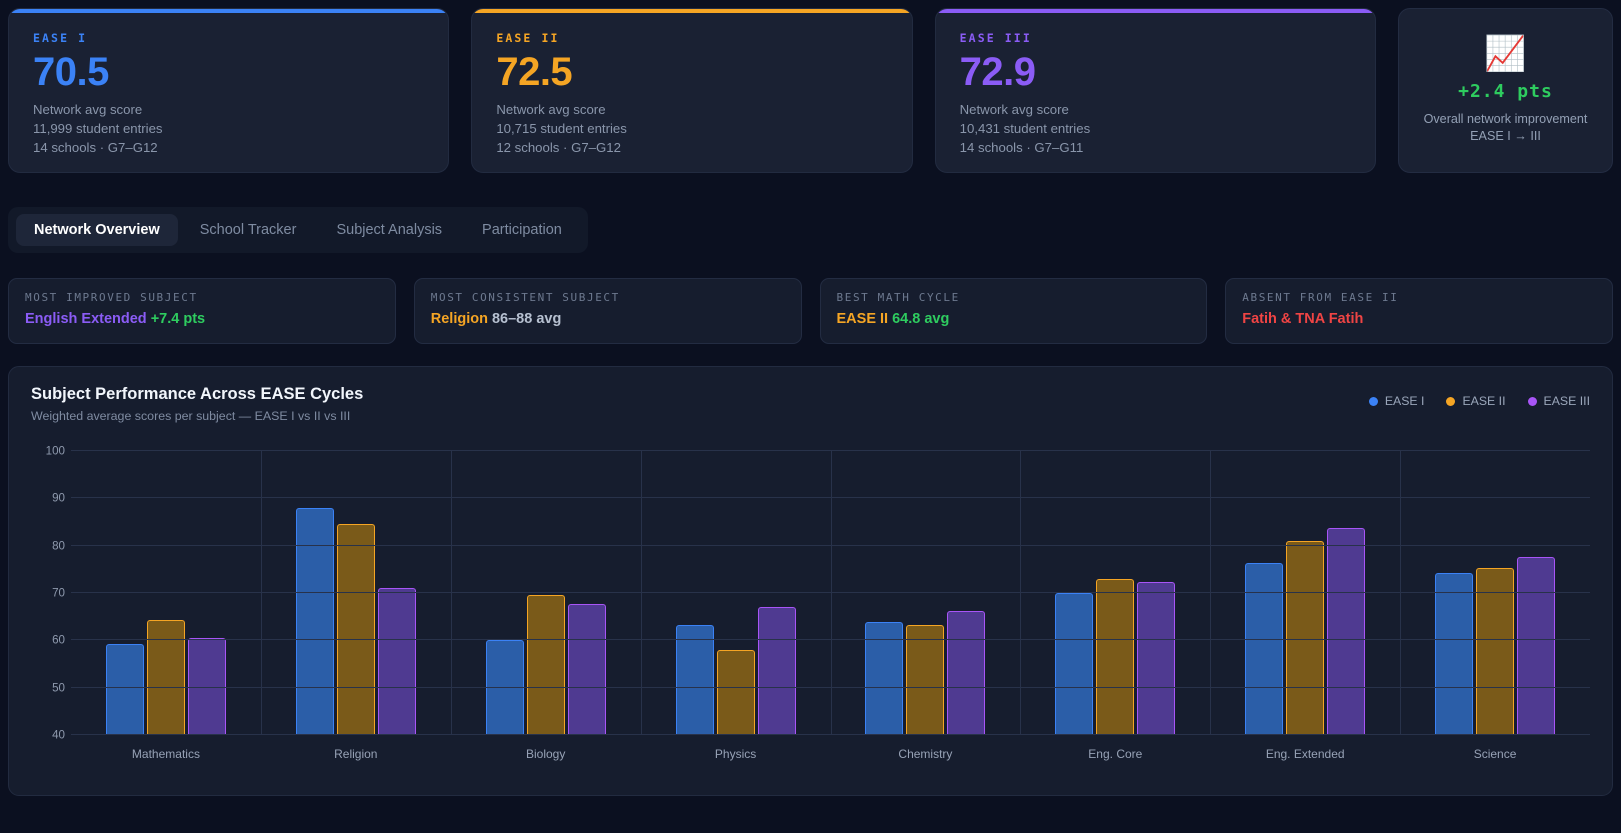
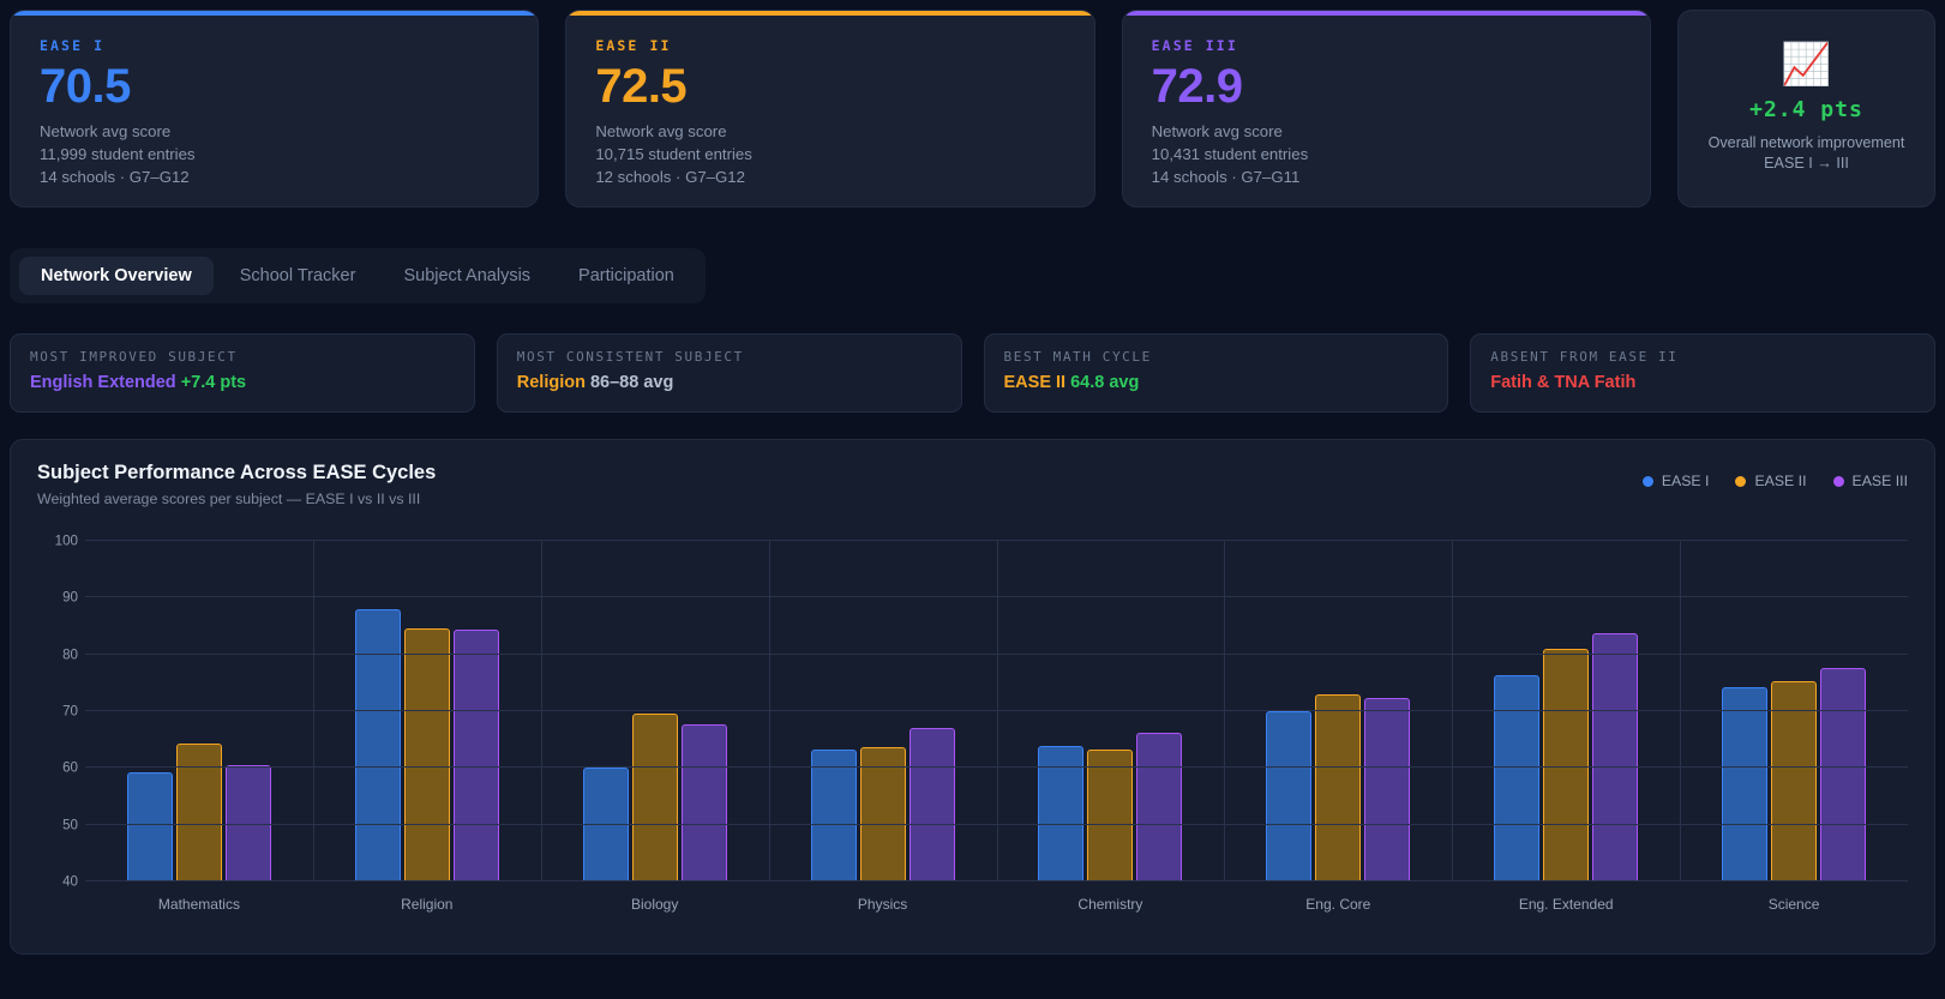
EASE III/Religion: 71 -> 84
EASE II/Physics: 58 -> 64
